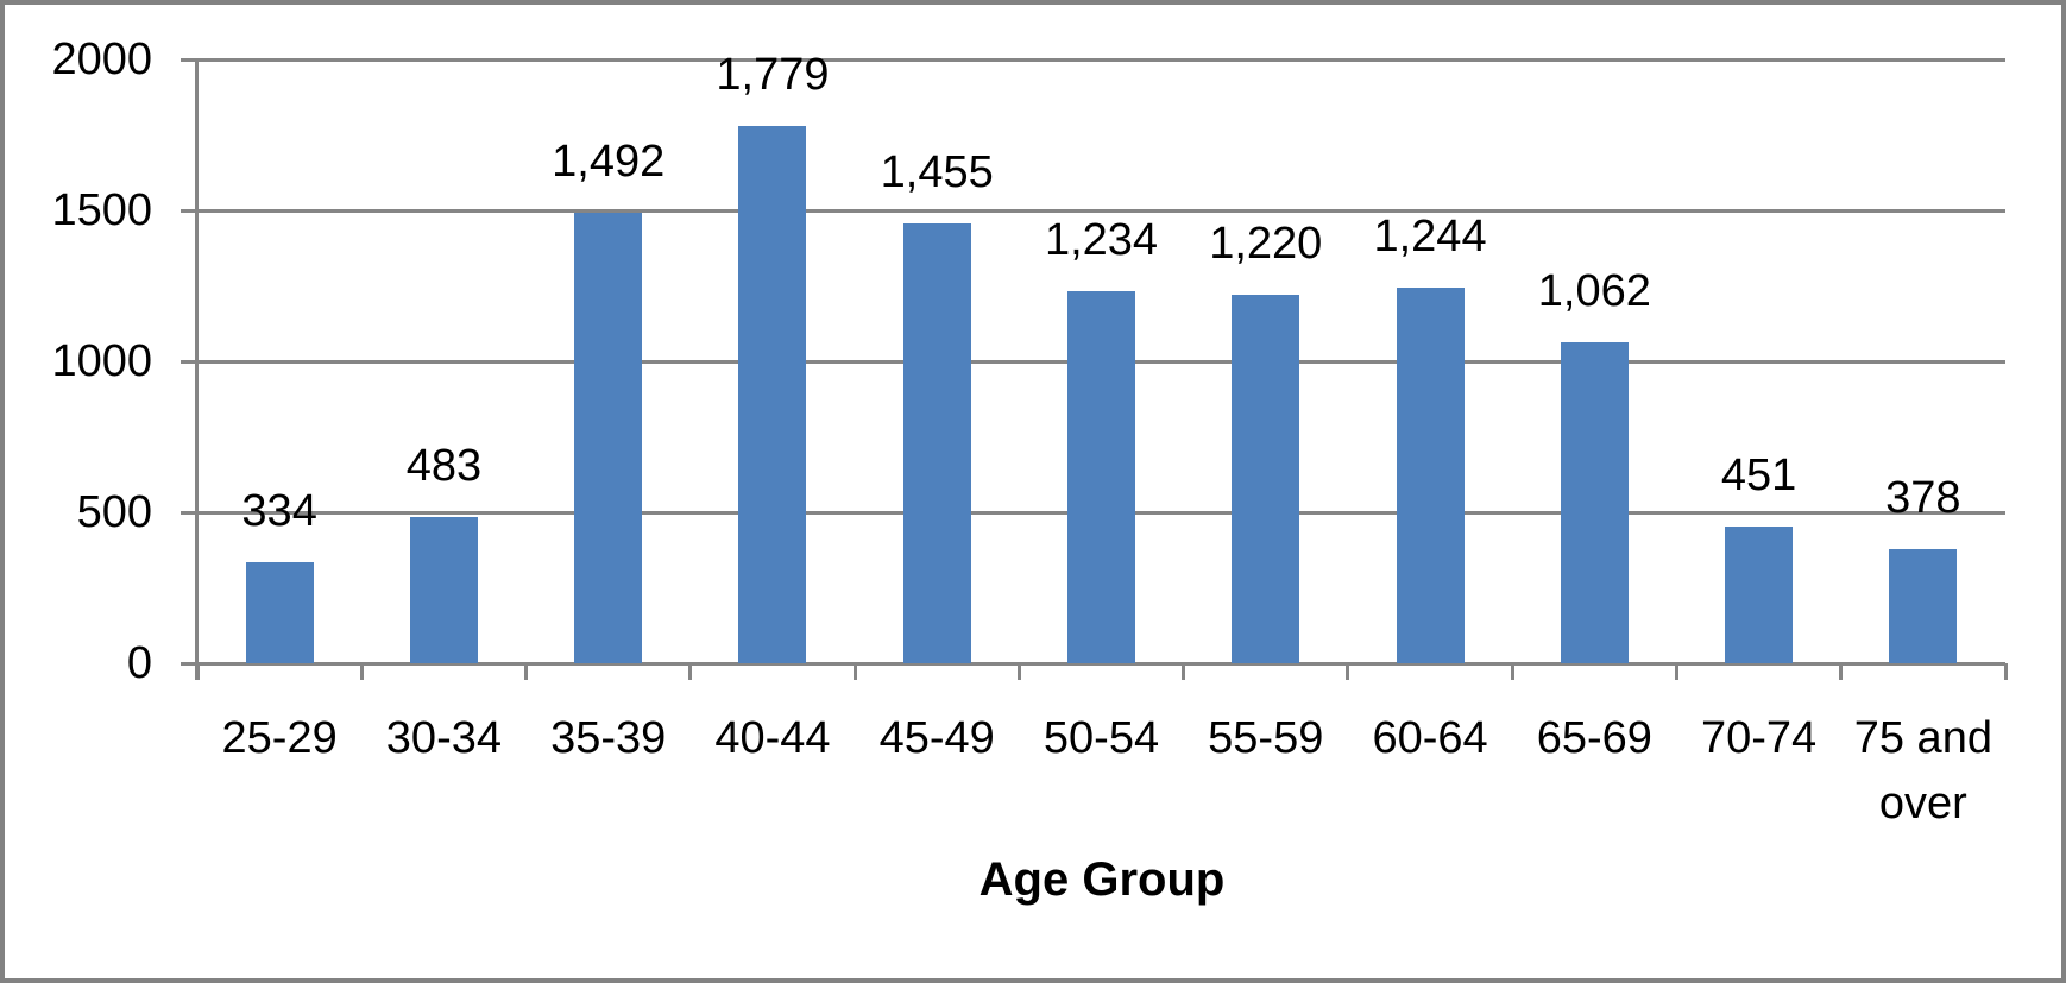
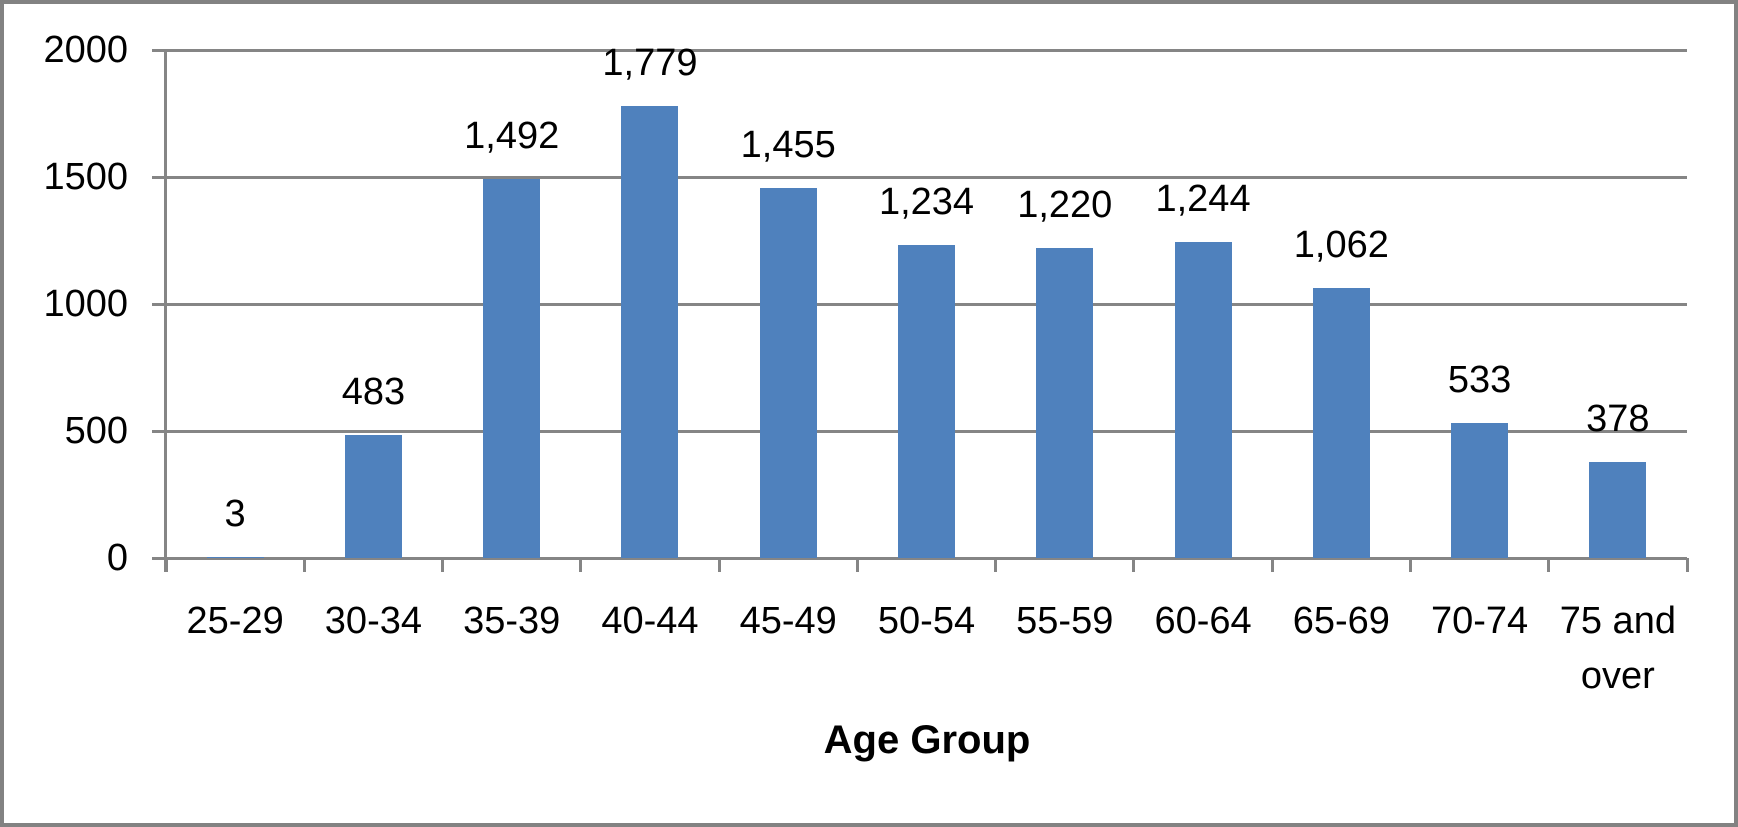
25-29: 334 -> 3
70-74: 451 -> 533
